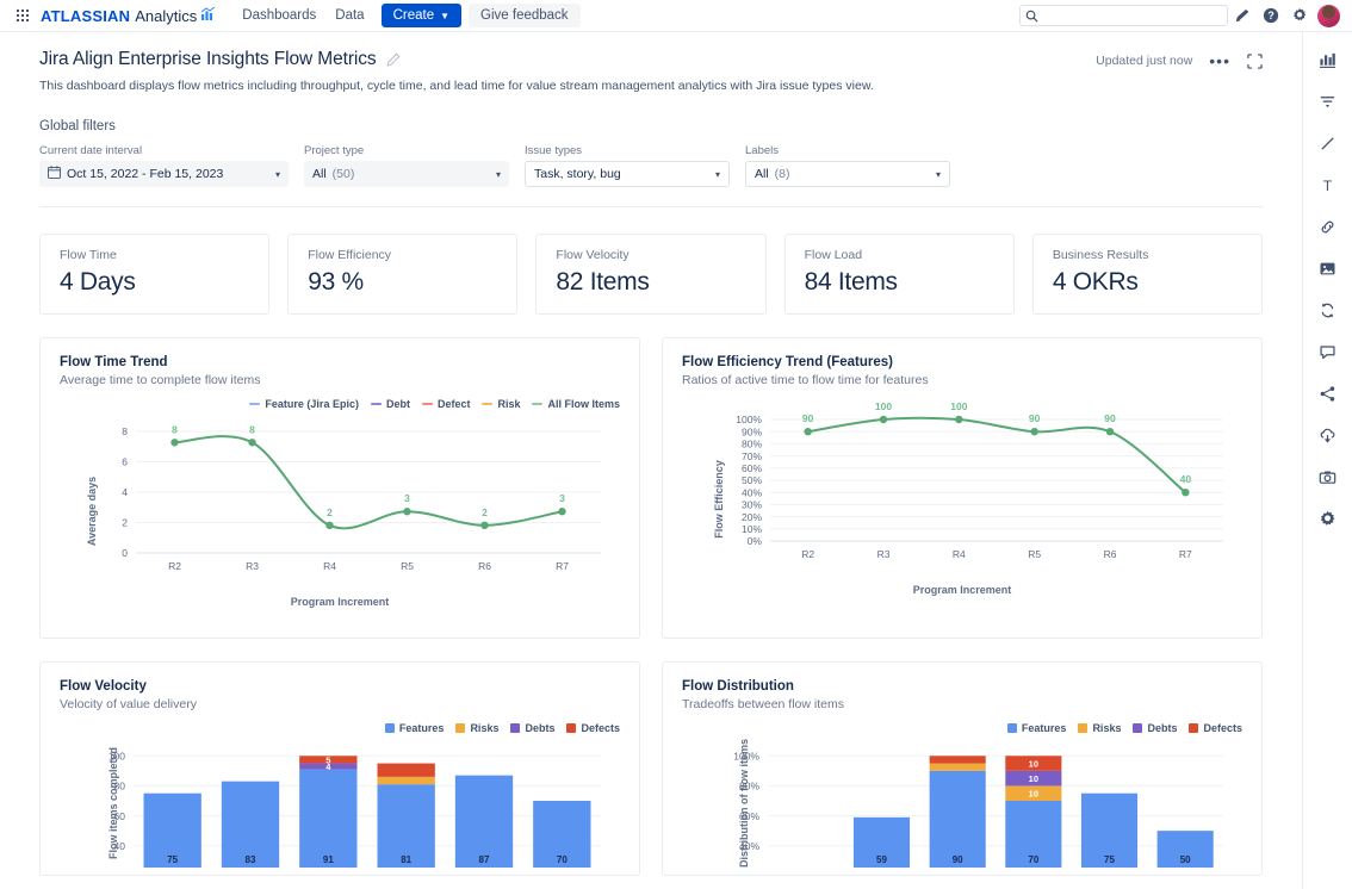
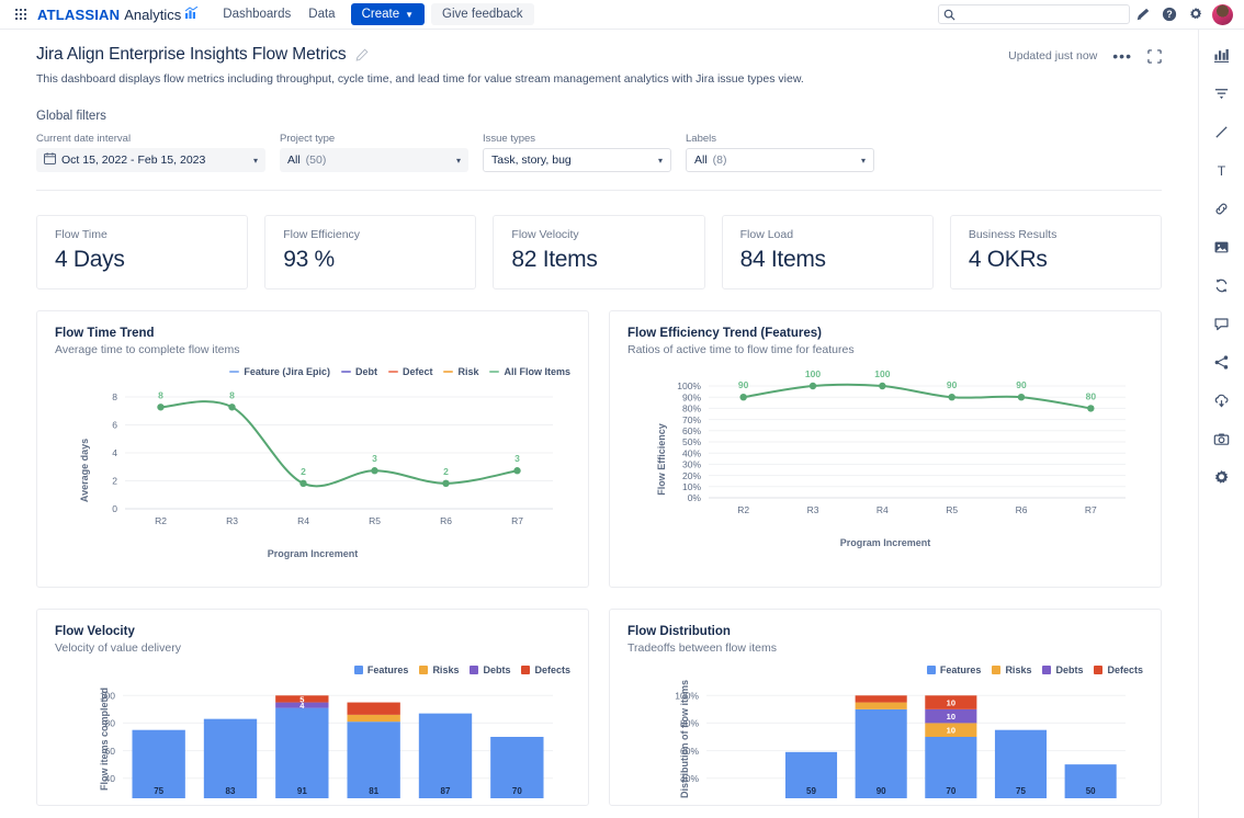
Flow Efficiency Trend (Features)/R7: 40 -> 80
